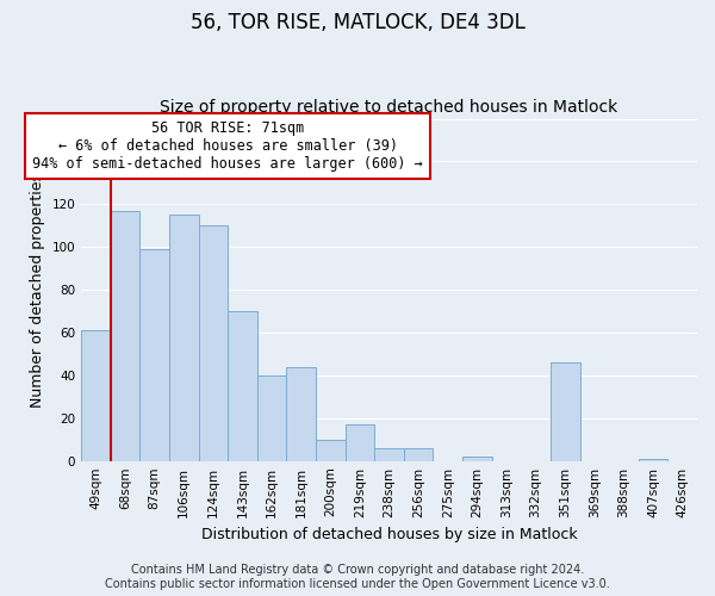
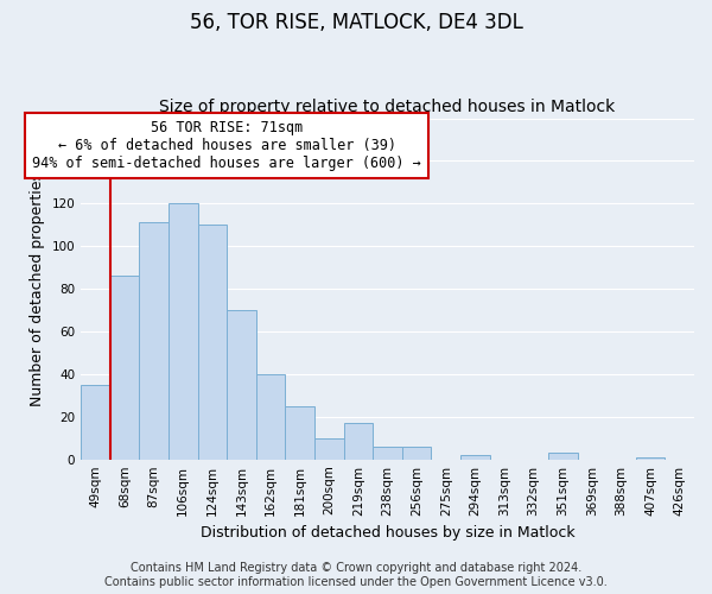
49sqm: 61 -> 35
68sqm: 117 -> 86
87sqm: 99 -> 111
106sqm: 115 -> 120
181sqm: 44 -> 25
351sqm: 46 -> 3
